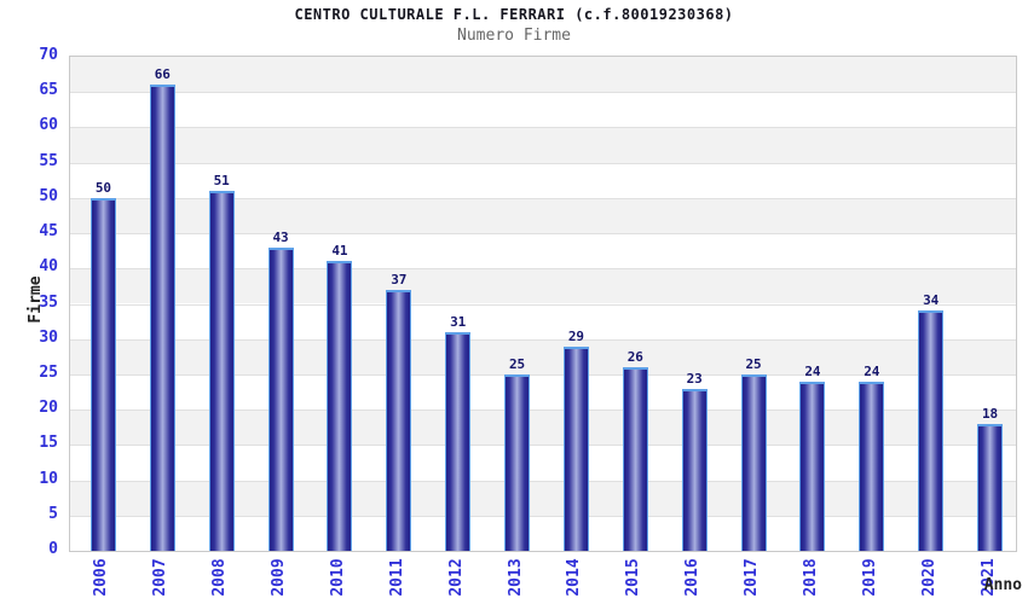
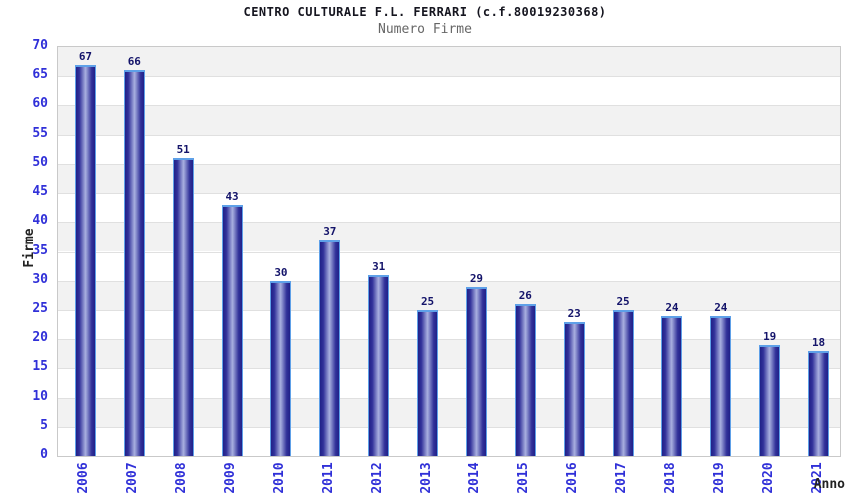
2006: 50 -> 67
2010: 41 -> 30
2020: 34 -> 19
